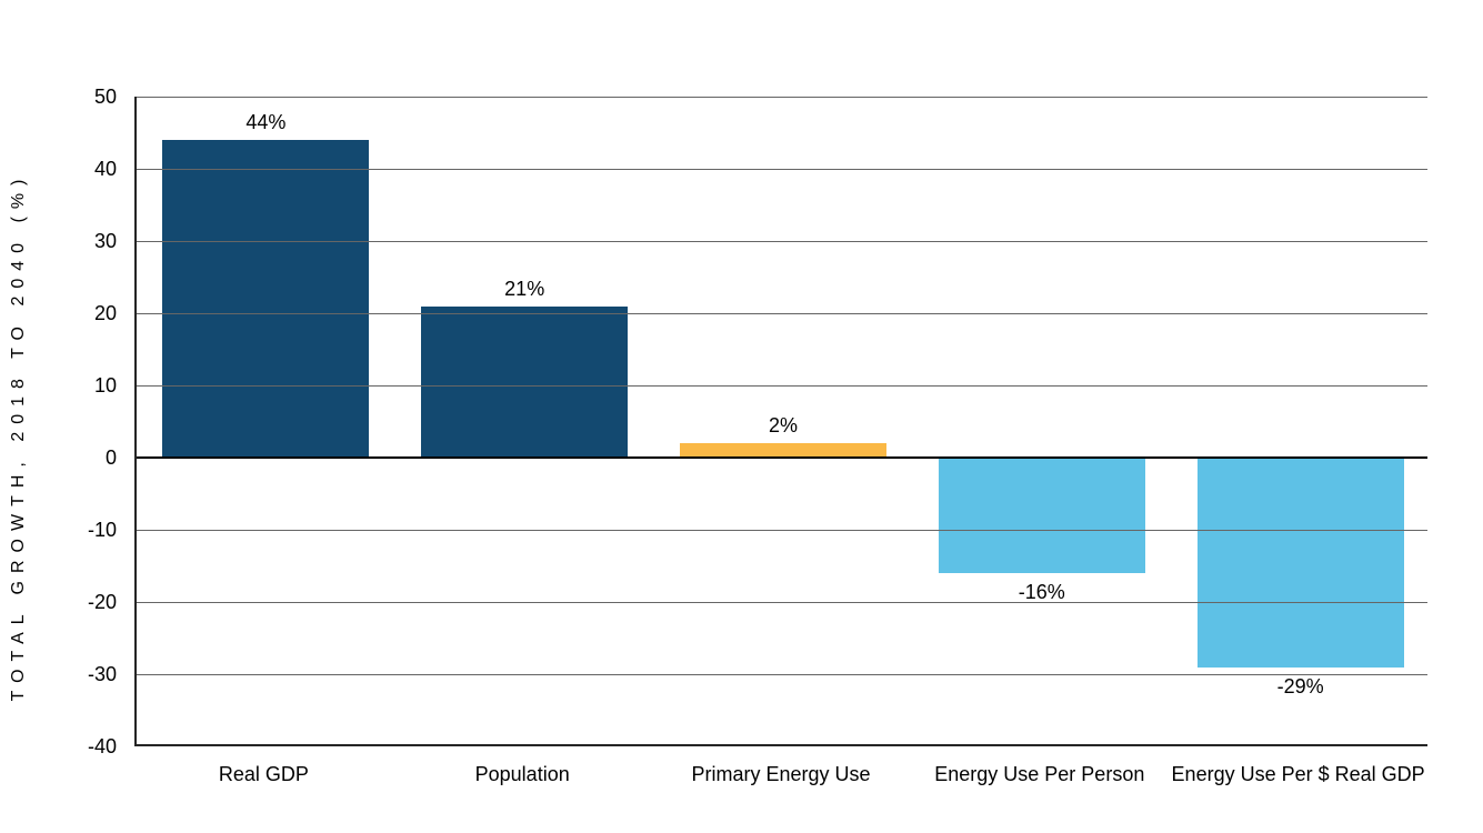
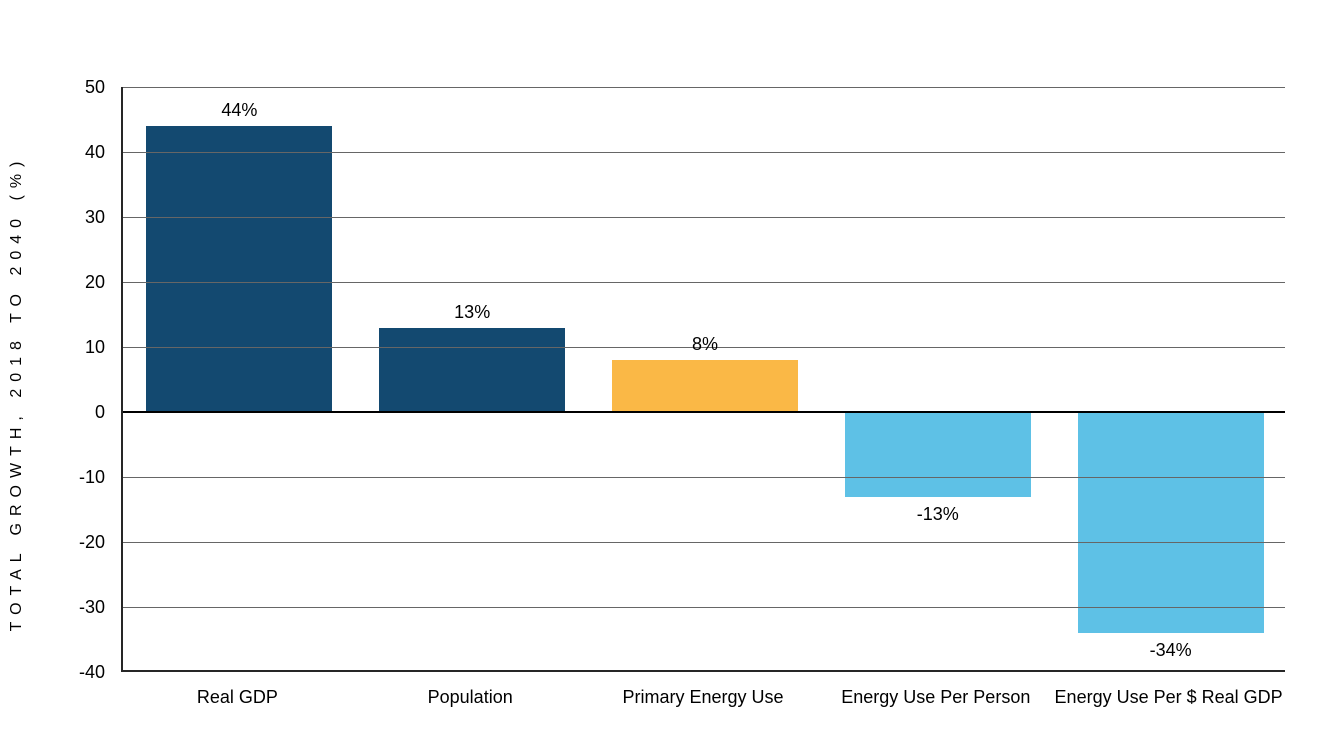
Population: 21% -> 13%
Primary Energy Use: 2% -> 8%
Energy Use Per Person: -16% -> -13%
Energy Use Per $ Real GDP: -29% -> -34%
